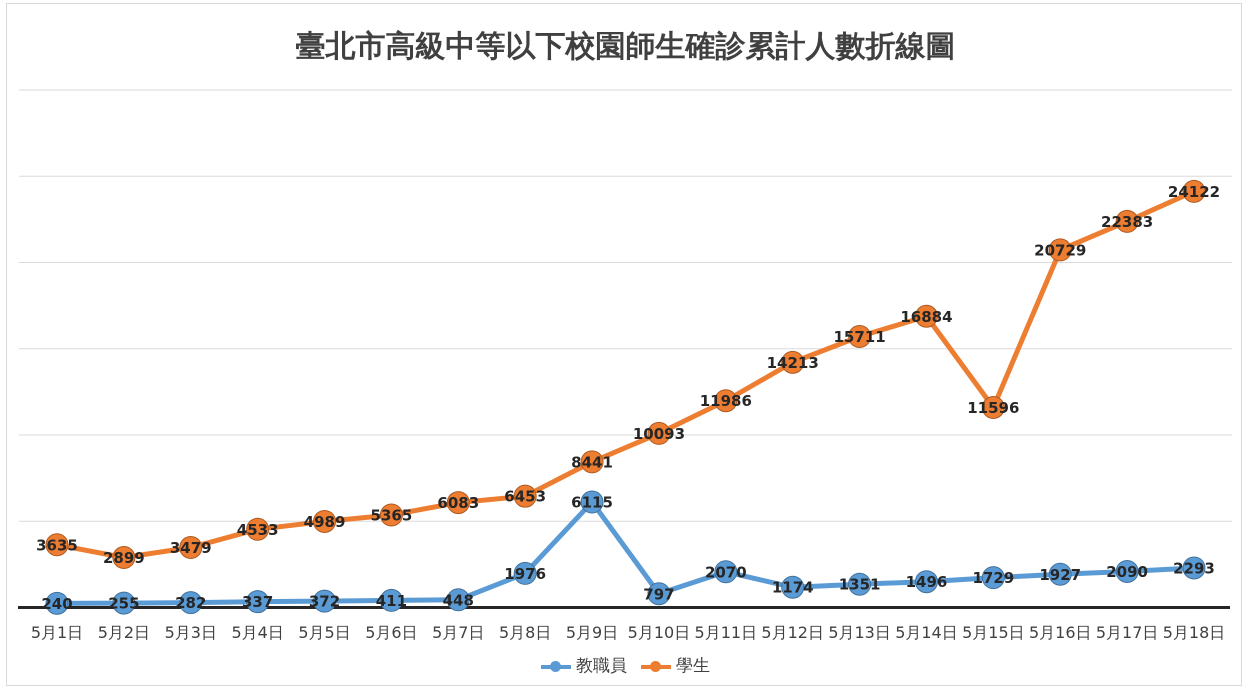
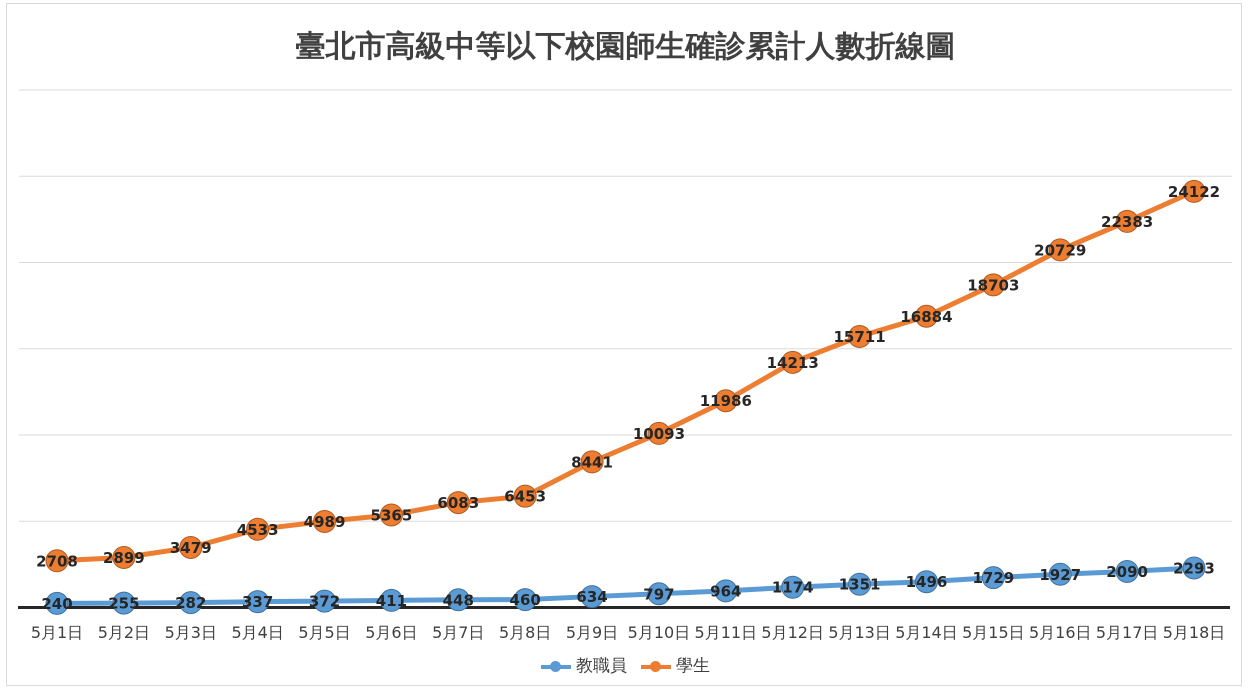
學生/5月1日: 3635 -> 2708
教職員/5月8日: 1976 -> 460
教職員/5月9日: 6115 -> 634
教職員/5月11日: 2070 -> 964
學生/5月15日: 11596 -> 18703
